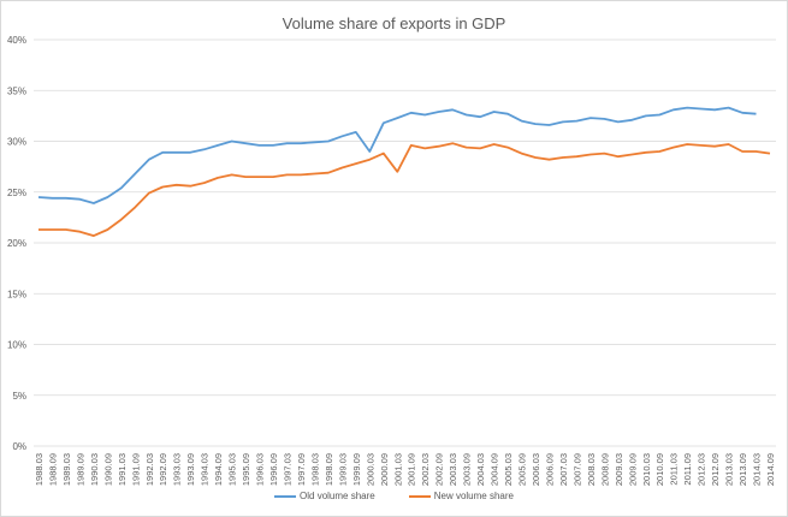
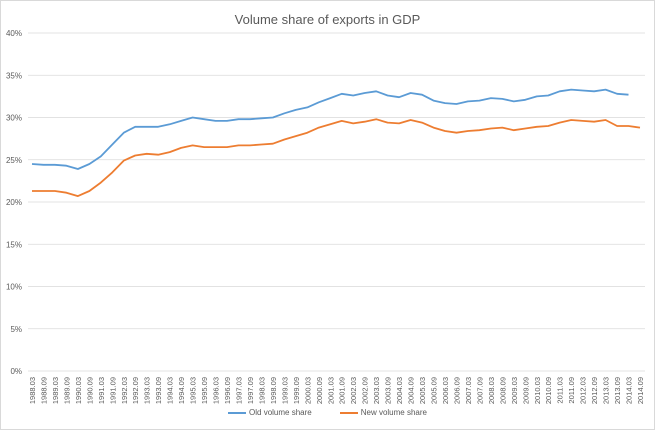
Old volume share/2000.03: 29% -> 31%
New volume share/2001.03: 27% -> 29%
